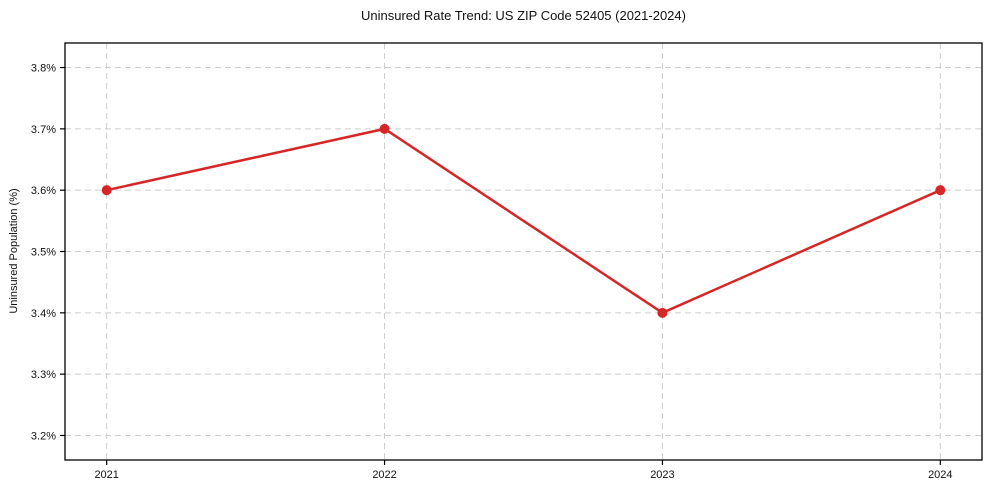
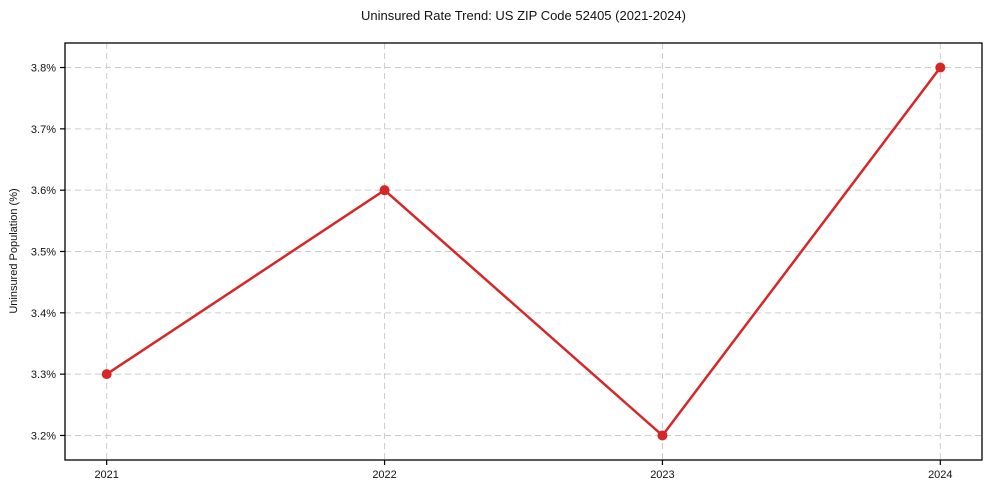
2021: 3.6% -> 3.3%
2022: 3.7% -> 3.6%
2023: 3.4% -> 3.2%
2024: 3.6% -> 3.8%
